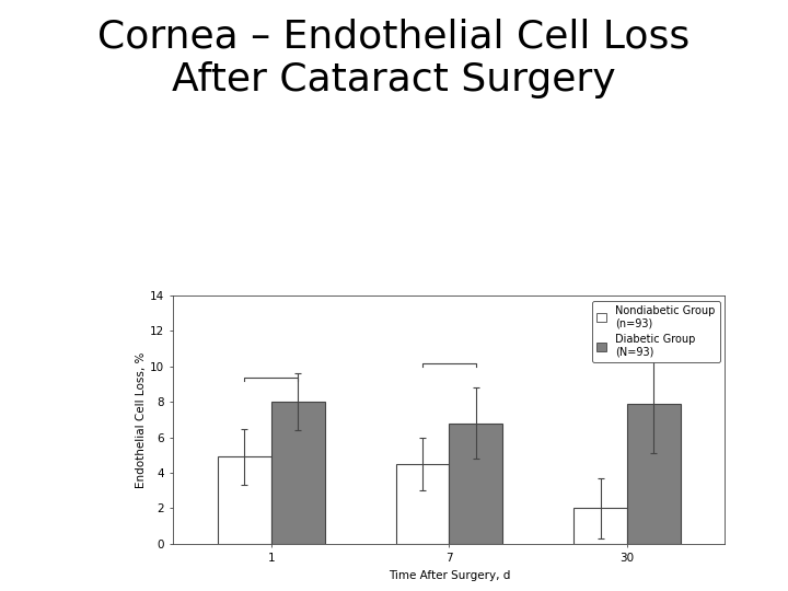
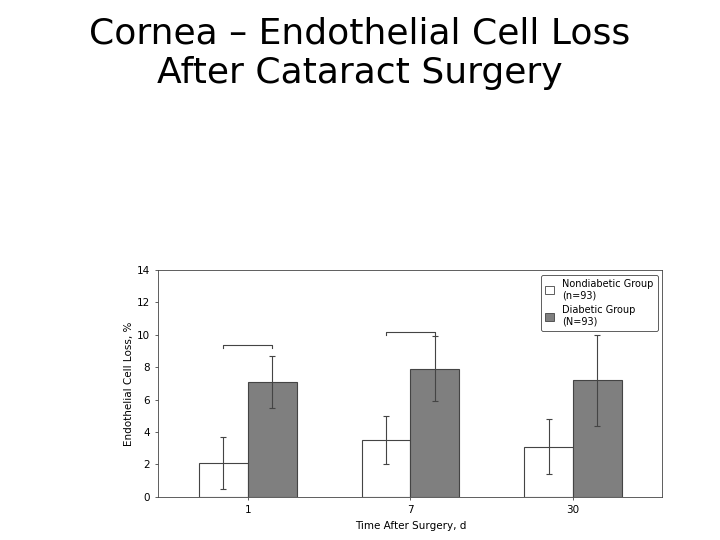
Nondiabetic Group (n=93)/1: 4.9 -> 2.1
Diabetic Group (N=93)/1: 8.0 -> 7.1
Nondiabetic Group (n=93)/7: 4.5 -> 3.5
Diabetic Group (N=93)/7: 6.8 -> 7.9
Nondiabetic Group (n=93)/30: 2.0 -> 3.1
Diabetic Group (N=93)/30: 7.9 -> 7.2
